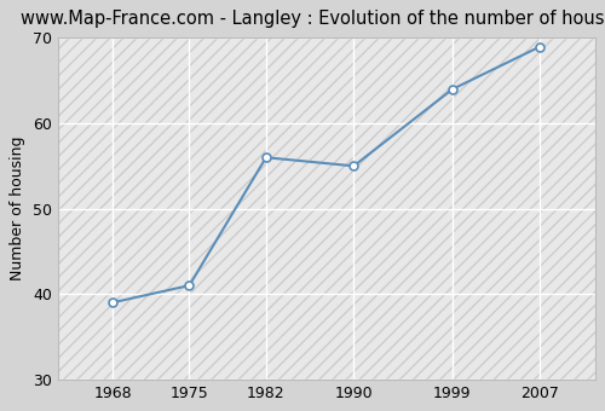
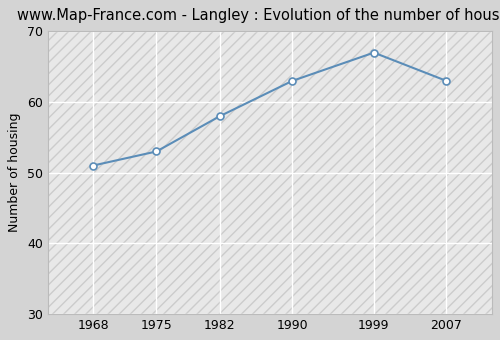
1968: 39 -> 51
1975: 41 -> 53
1982: 56 -> 58
1990: 55 -> 63
1999: 64 -> 67
2007: 69 -> 63
